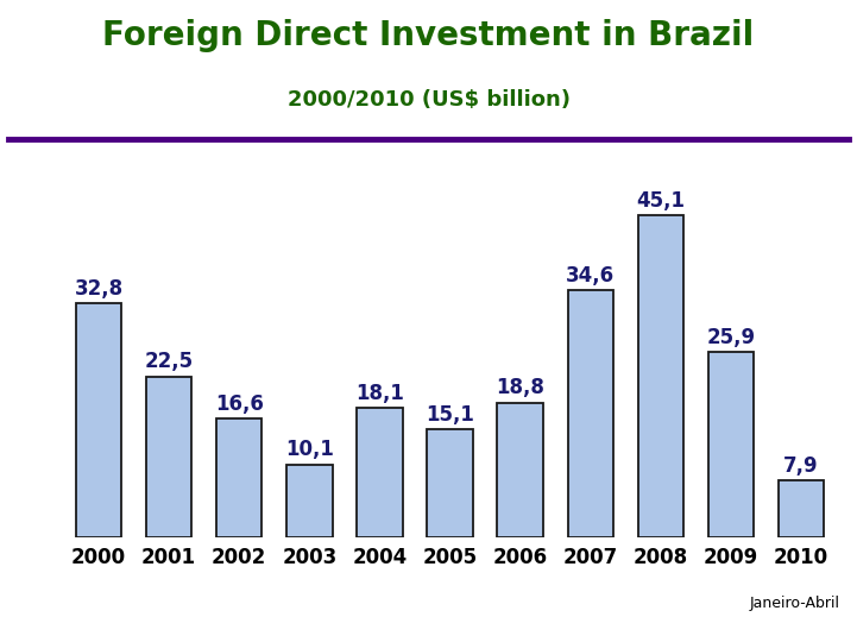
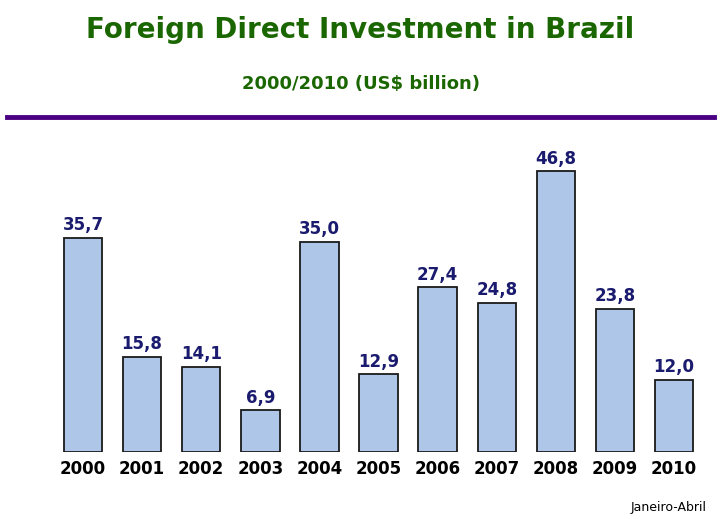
2000: 32,8 -> 35,7
2001: 22,5 -> 15,8
2002: 16,6 -> 14,1
2003: 10,1 -> 6,9
2004: 18,1 -> 35,0
2005: 15,1 -> 12,9
2006: 18,8 -> 27,4
2007: 34,6 -> 24,8
2008: 45,1 -> 46,8
2009: 25,9 -> 23,8
2010: 7,9 -> 12,0
